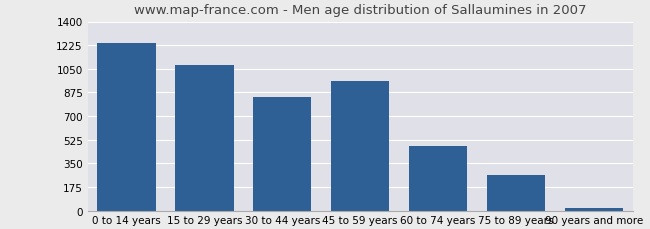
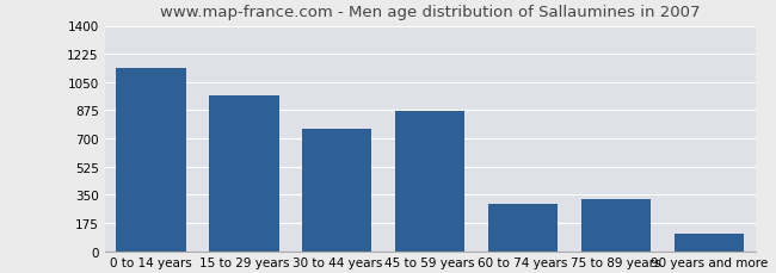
0 to 14 years: 1240 -> 1140
15 to 29 years: 1080 -> 970
30 to 44 years: 840 -> 760
45 to 59 years: 960 -> 870
60 to 74 years: 480 -> 290
75 to 89 years: 260 -> 320
90 years and more: 20 -> 110
